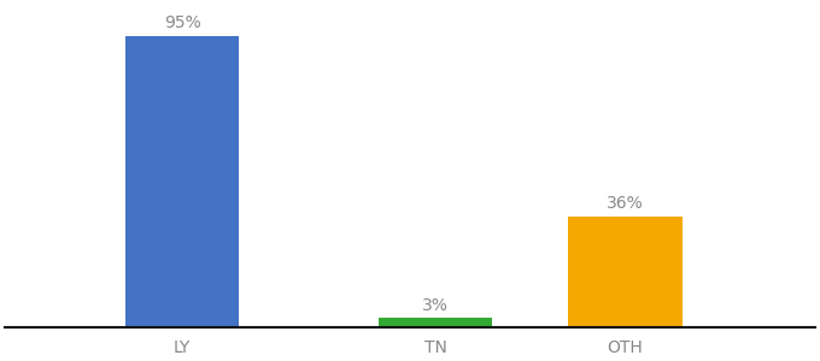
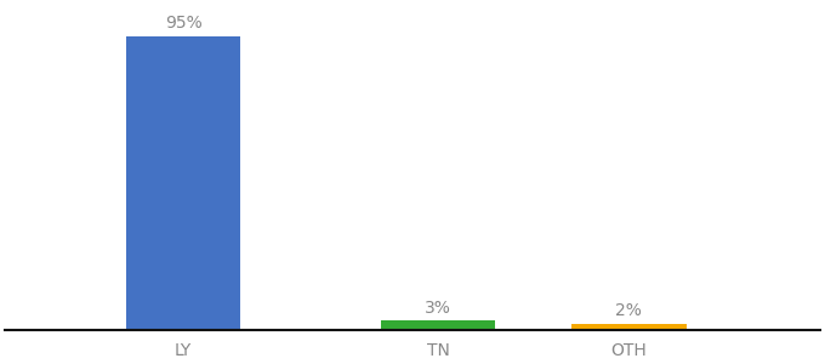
OTH: 36% -> 2%
